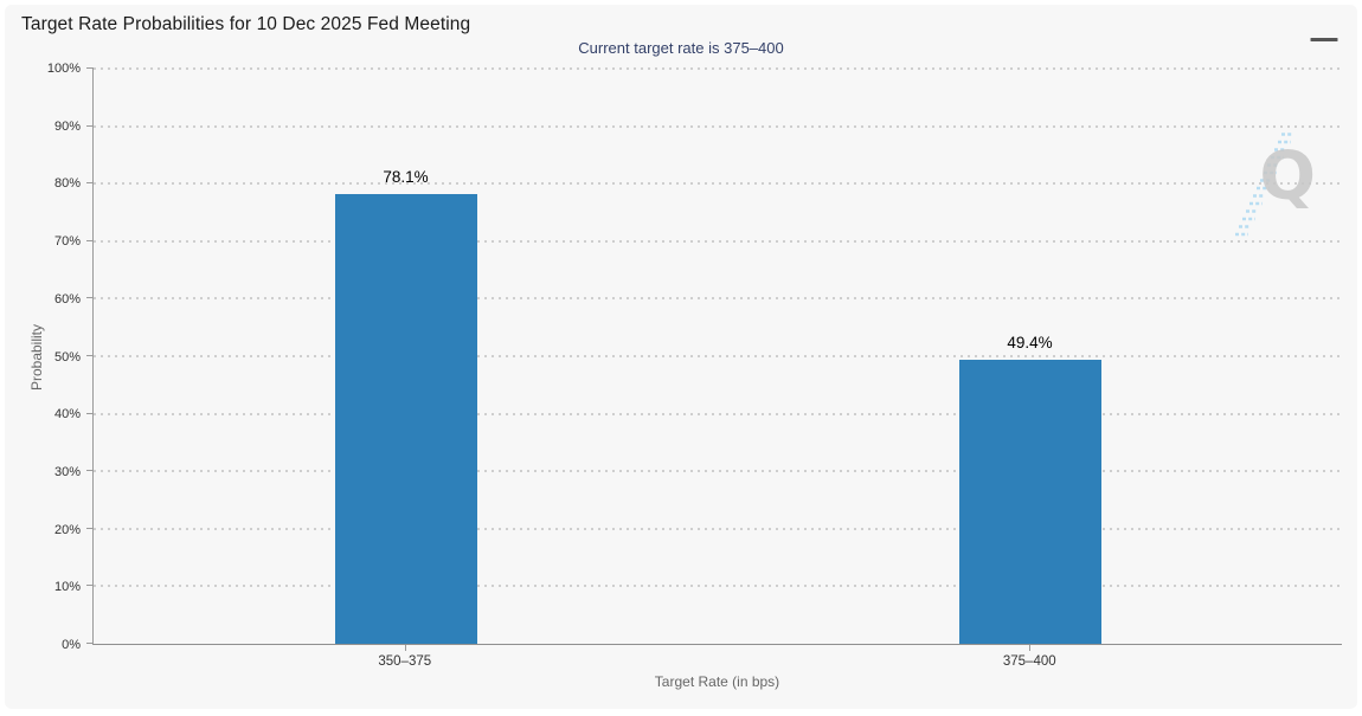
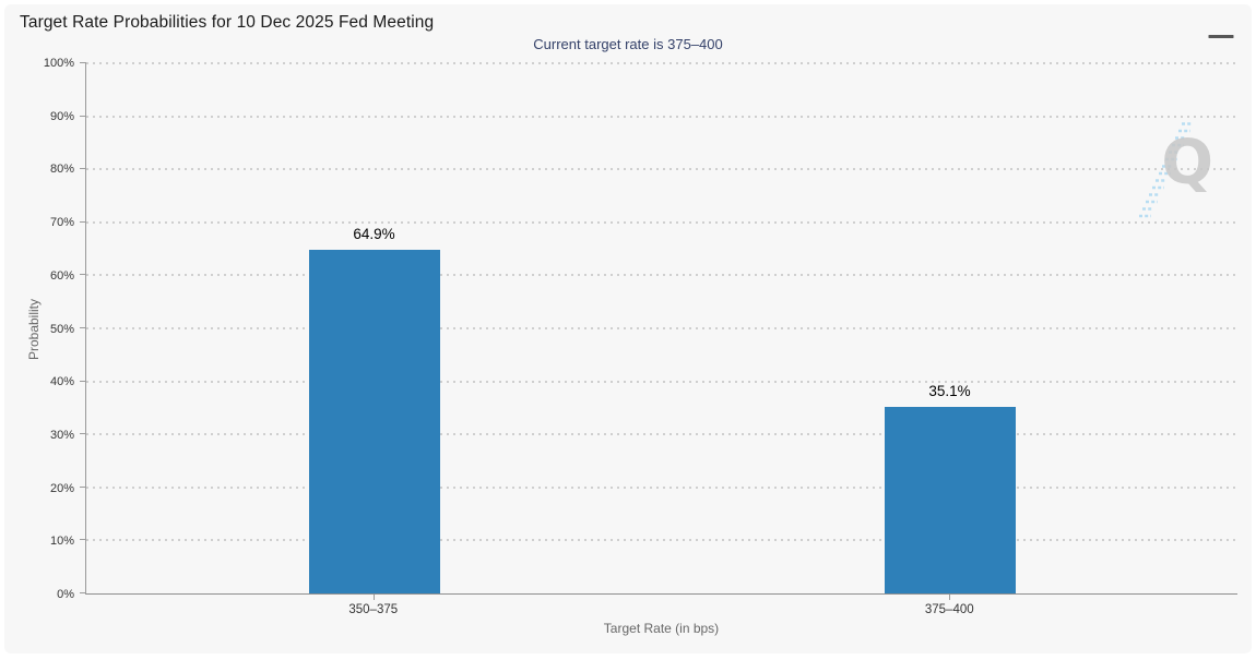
350–375: 78.1% -> 64.9%
375–400: 49.4% -> 35.1%
